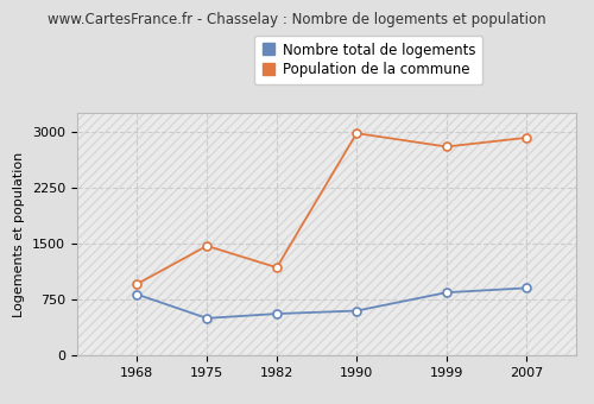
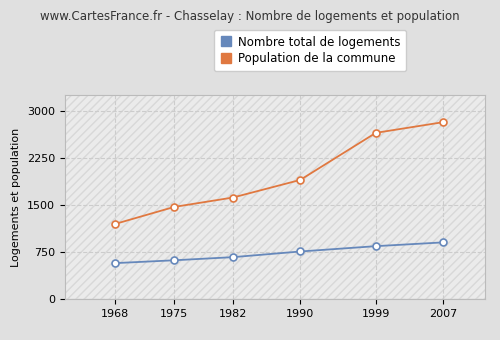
Nombre total de logements/1968: 820 -> 580
Population de la commune/1968: 960 -> 1200
Nombre total de logements/1975: 500 -> 620
Nombre total de logements/1982: 560 -> 670
Population de la commune/1982: 1180 -> 1620
Nombre total de logements/1990: 600 -> 760
Population de la commune/1990: 2980 -> 1900
Population de la commune/1999: 2800 -> 2650
Population de la commune/2007: 2920 -> 2820
